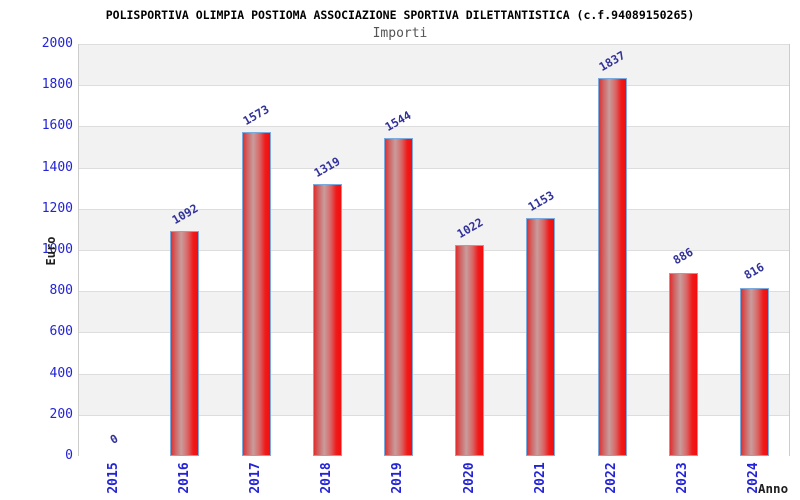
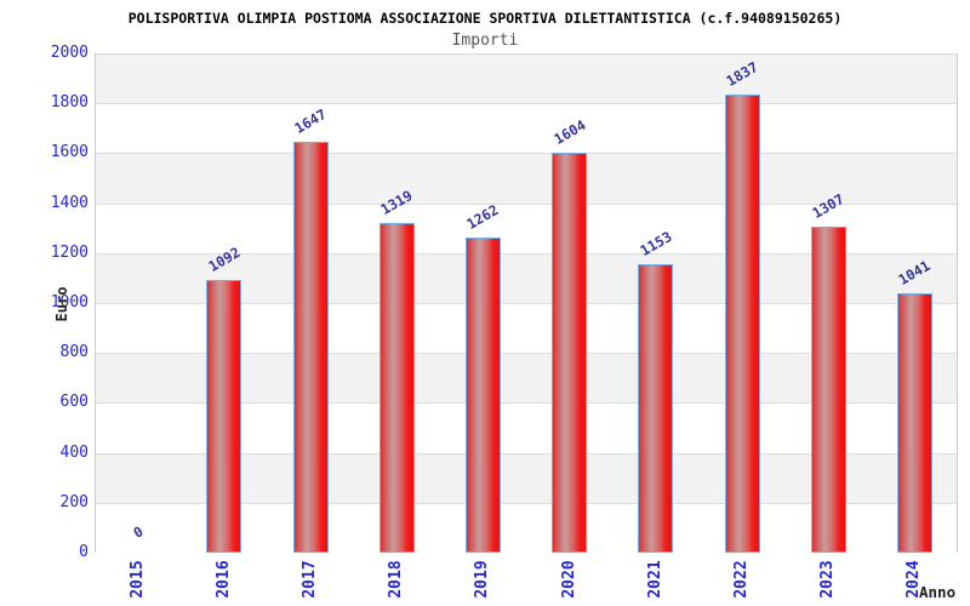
2017: 1573 -> 1647
2019: 1544 -> 1262
2020: 1022 -> 1604
2023: 886 -> 1307
2024: 816 -> 1041
